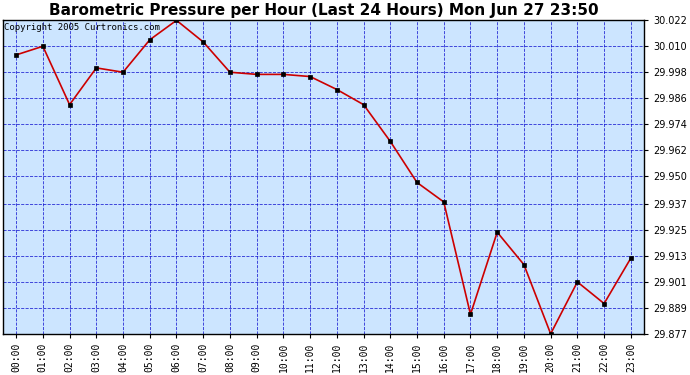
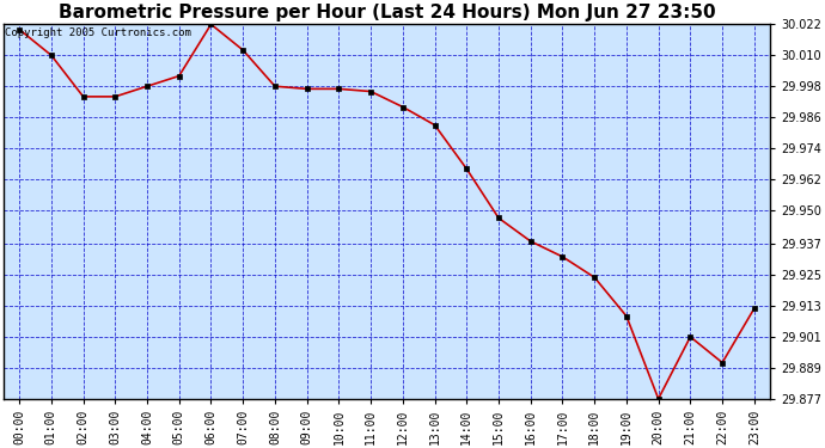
00:00: 30.006 -> 30.020
02:00: 29.983 -> 29.994
03:00: 30.000 -> 29.994
05:00: 30.013 -> 30.002
17:00: 29.886 -> 29.932
